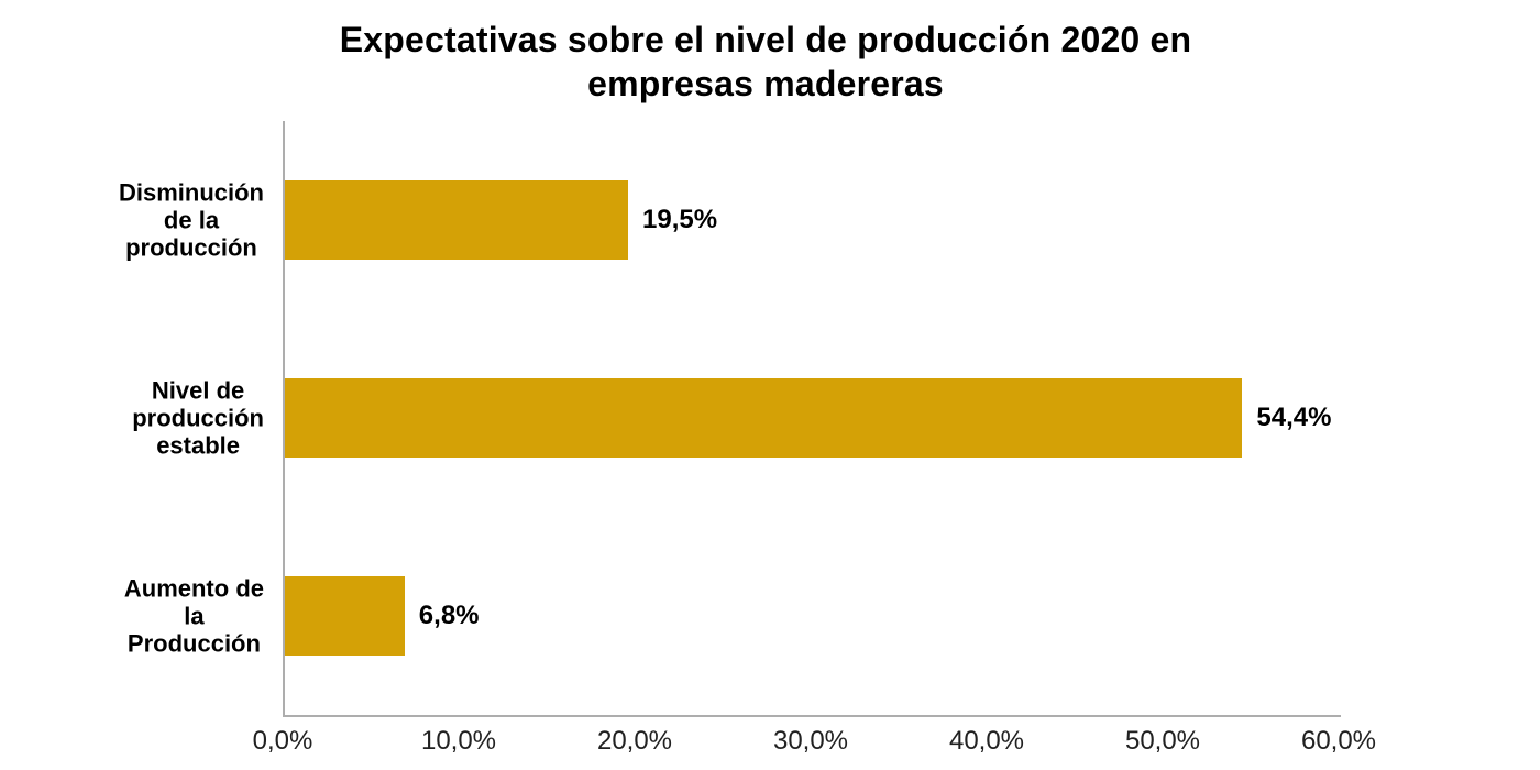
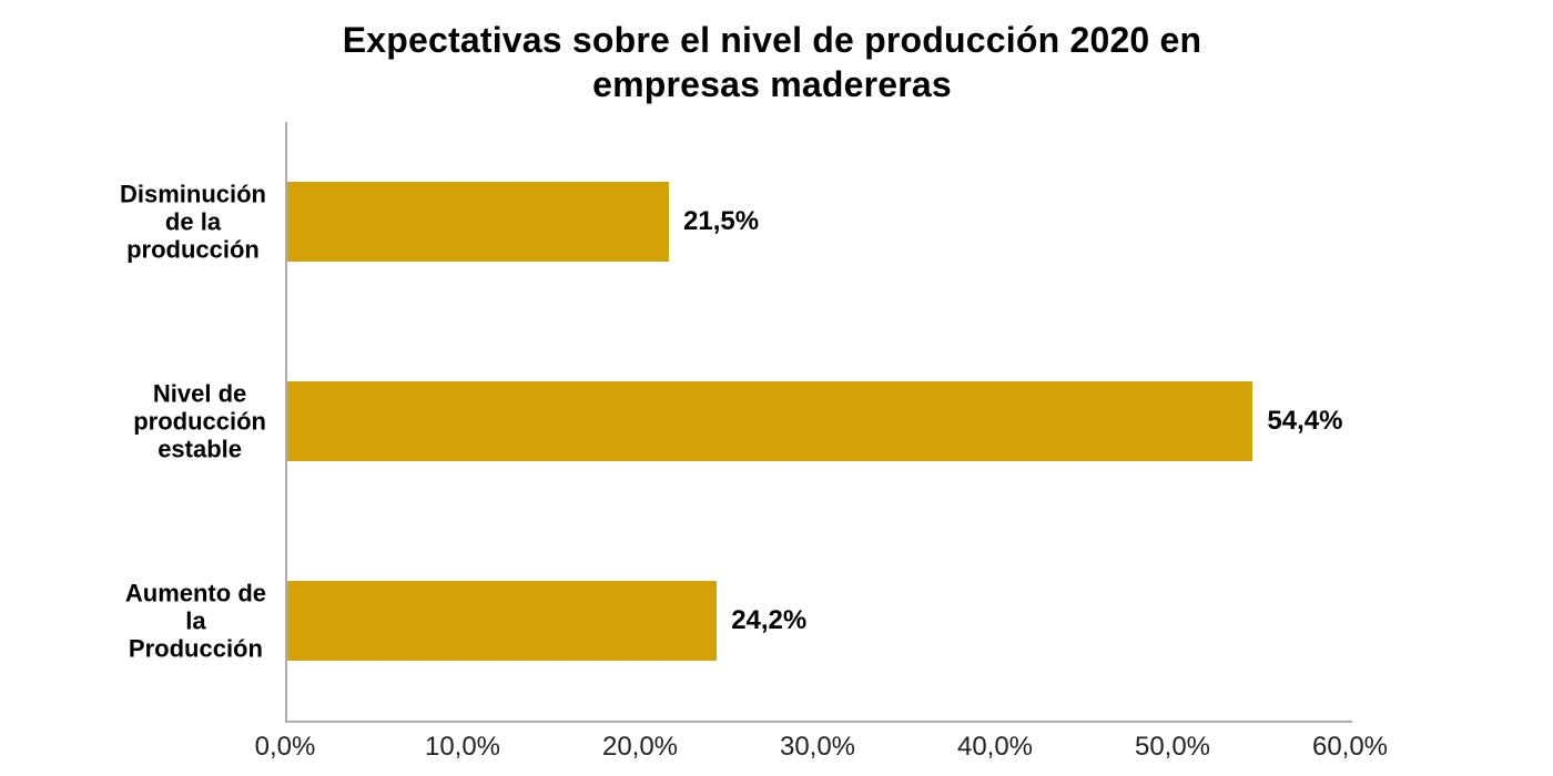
Disminución de la producción: 19,5% -> 21,5%
Aumento de la Producción: 6,8% -> 24,2%
